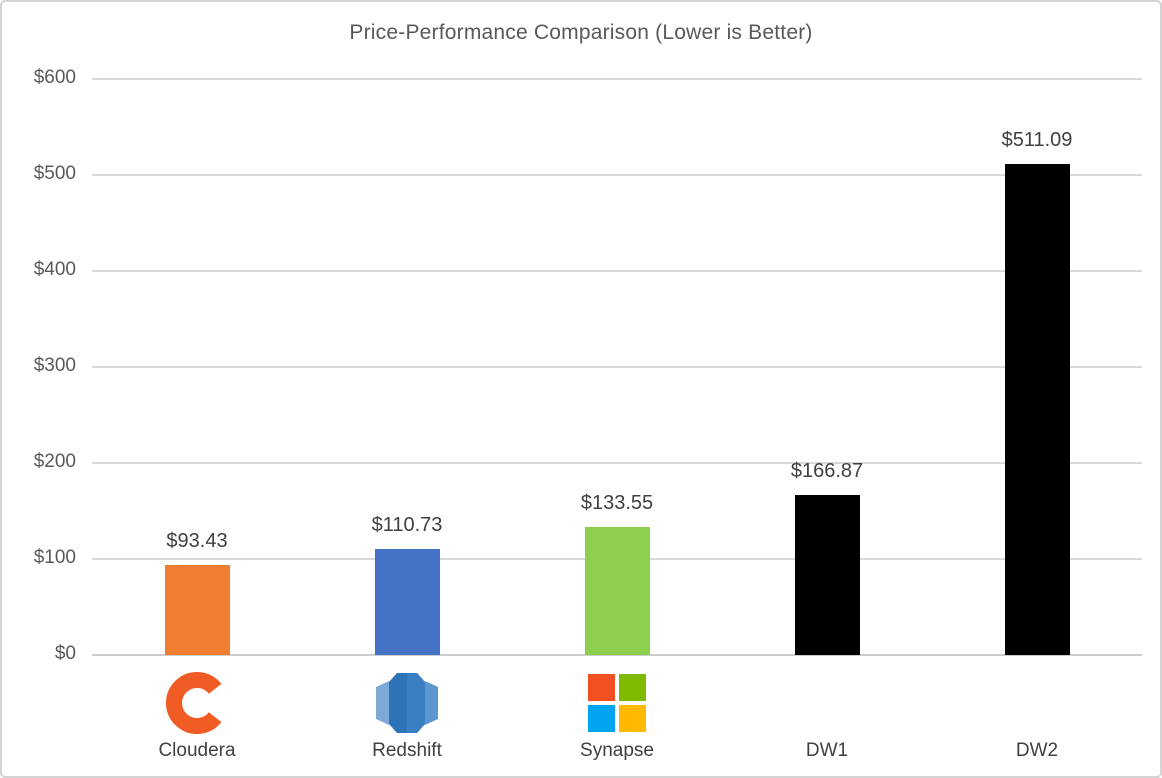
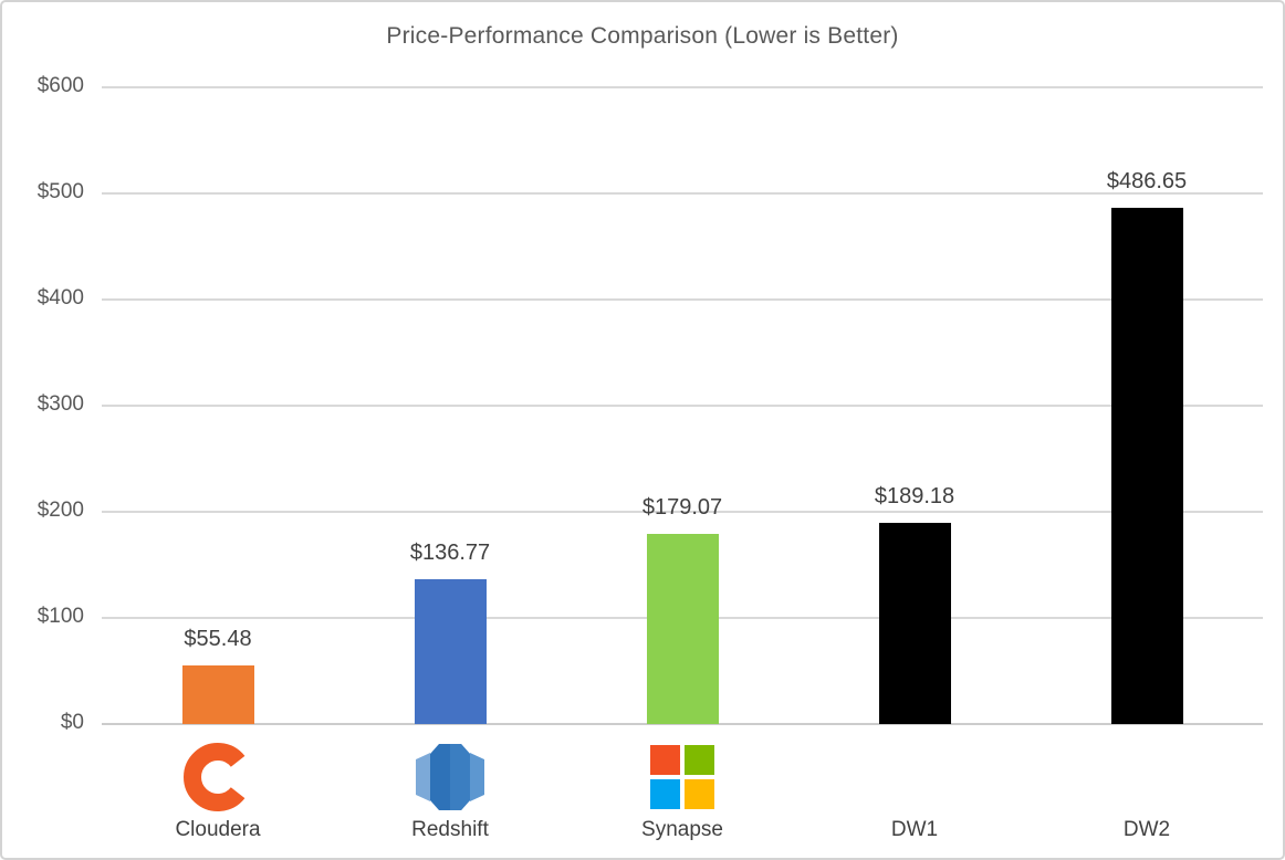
Cloudera: $93.43 -> $55.48
Redshift: $110.73 -> $136.77
Synapse: $133.55 -> $179.07
DW1: $166.87 -> $189.18
DW2: $511.09 -> $486.65
